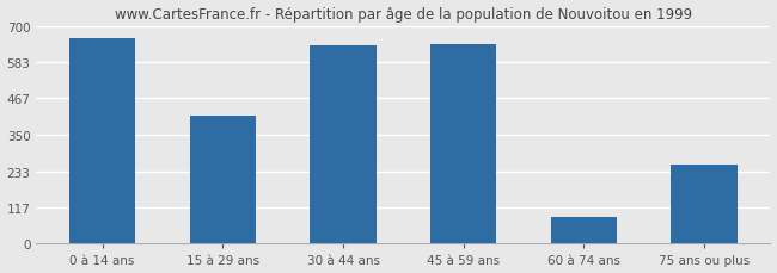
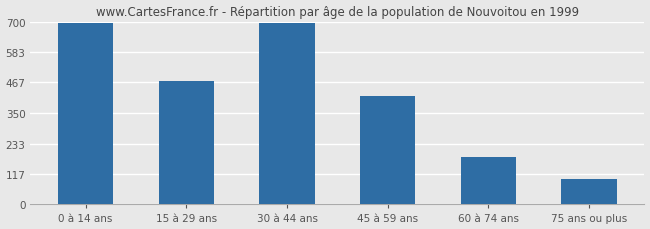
0 à 14 ans: 660 -> 695
15 à 29 ans: 410 -> 473
30 à 44 ans: 635 -> 695
45 à 59 ans: 640 -> 413
60 à 74 ans: 85 -> 182
75 ans ou plus: 255 -> 97
